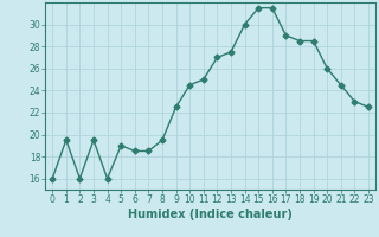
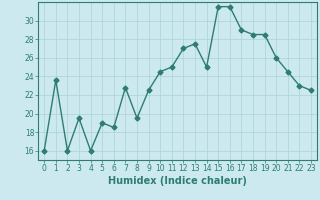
1: 19.5 -> 23.6
7: 18.5 -> 22.8
14: 30.0 -> 25.0
